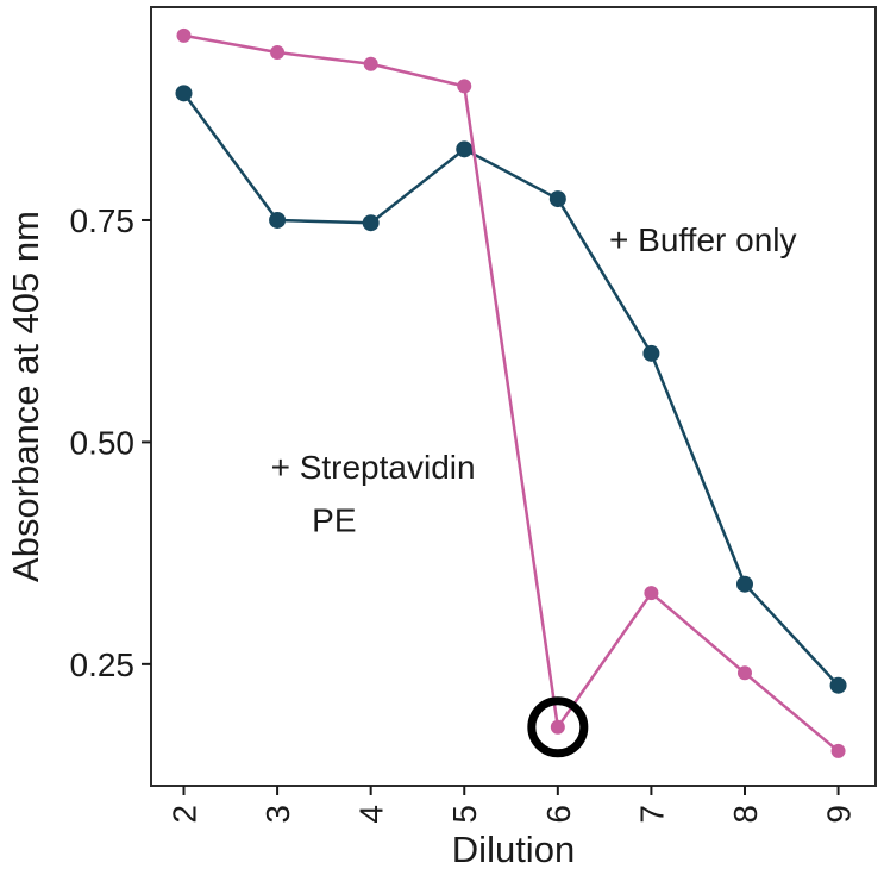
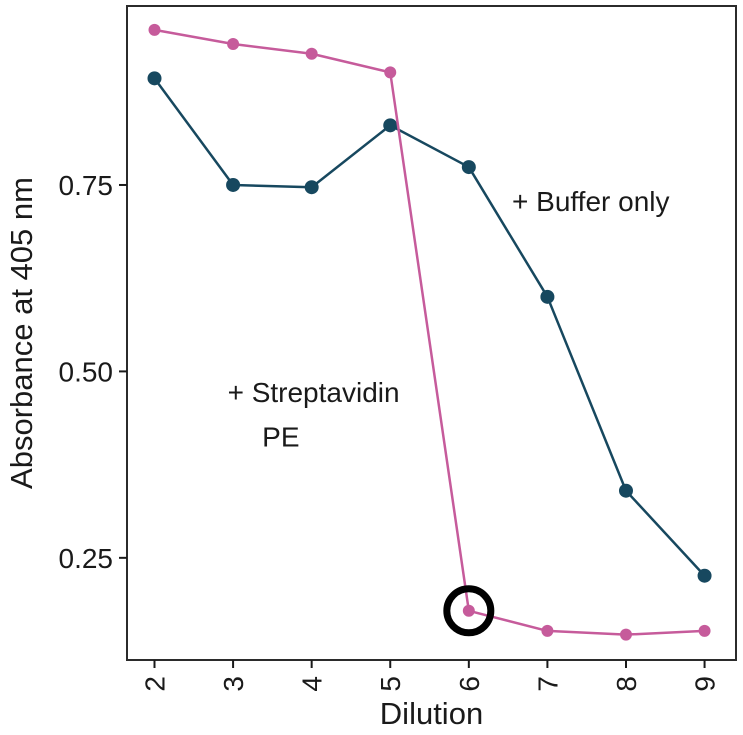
+ Streptavidin PE/7: 0.33 -> 0.15
+ Streptavidin PE/8: 0.24 -> 0.15
